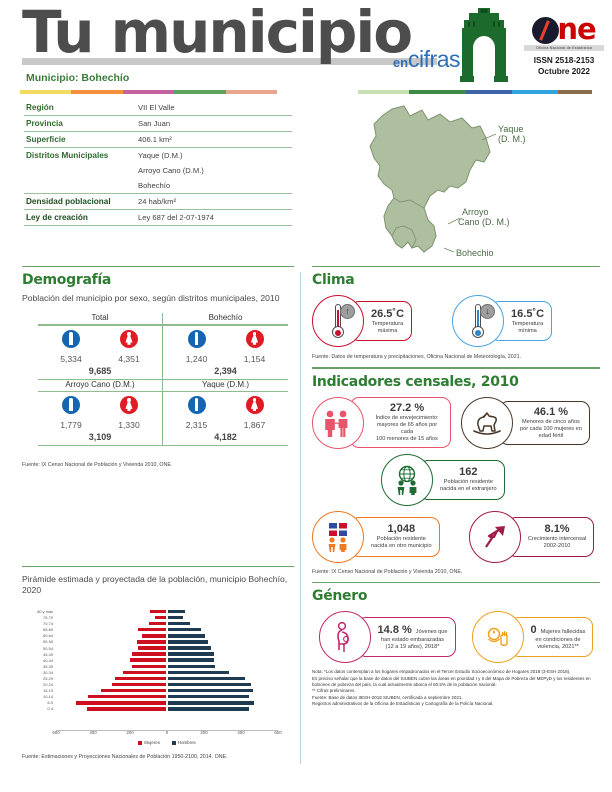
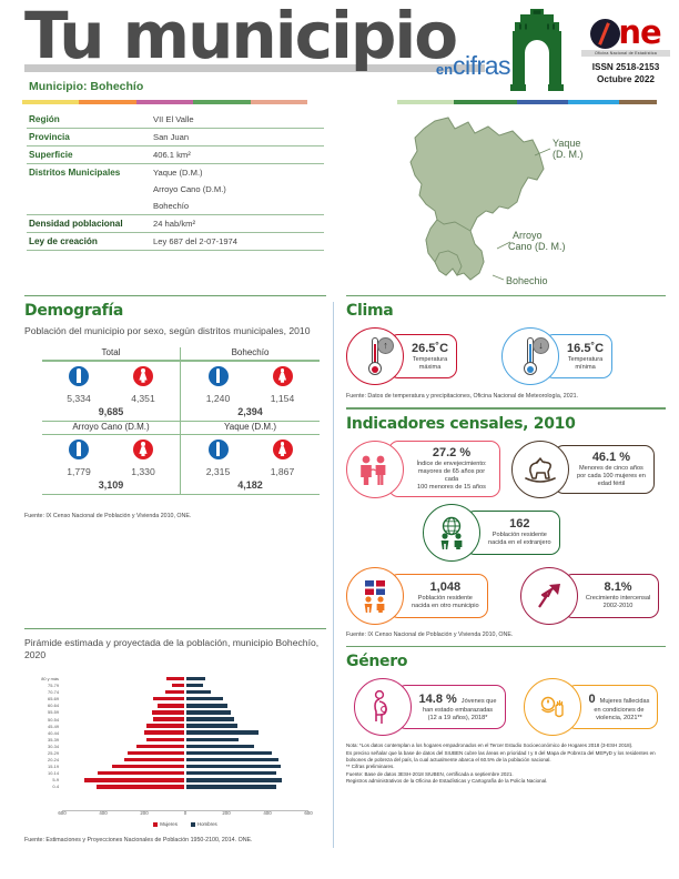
Hombres/40-44: 260 -> 360
